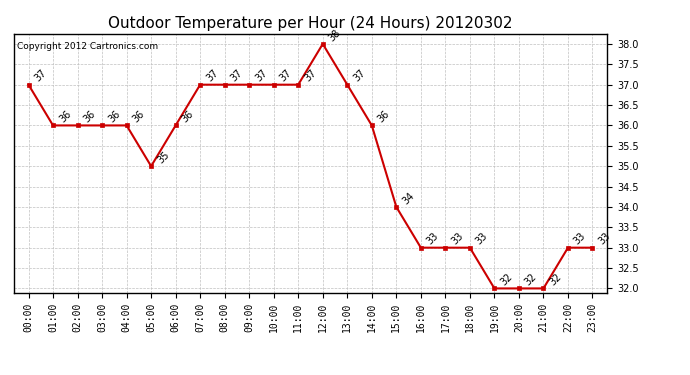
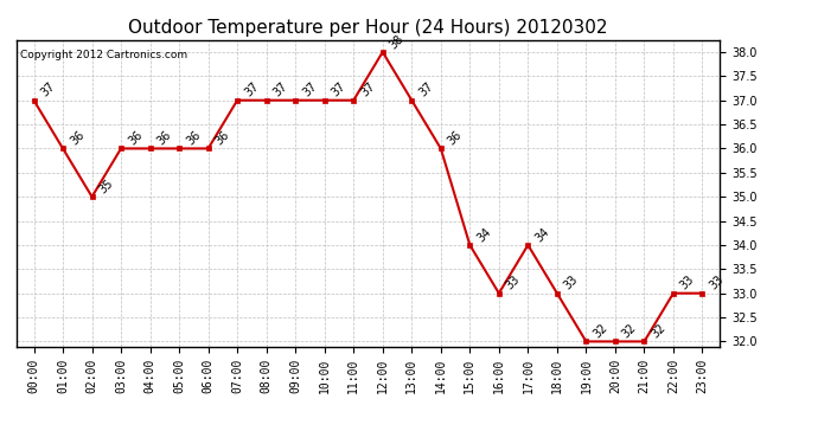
02:00: 36 -> 35
05:00: 35 -> 36
17:00: 33 -> 34
